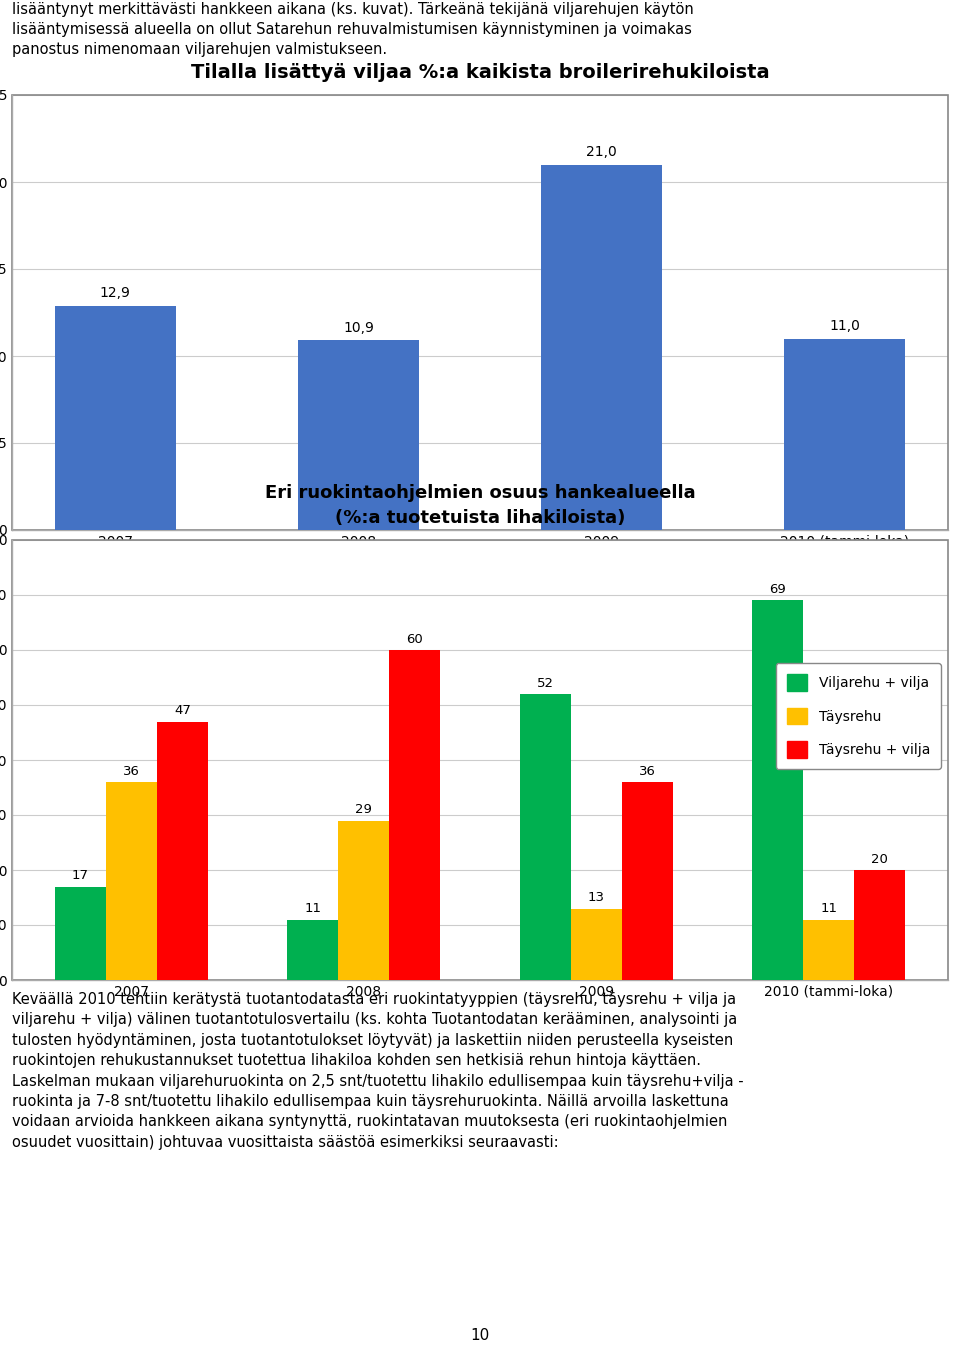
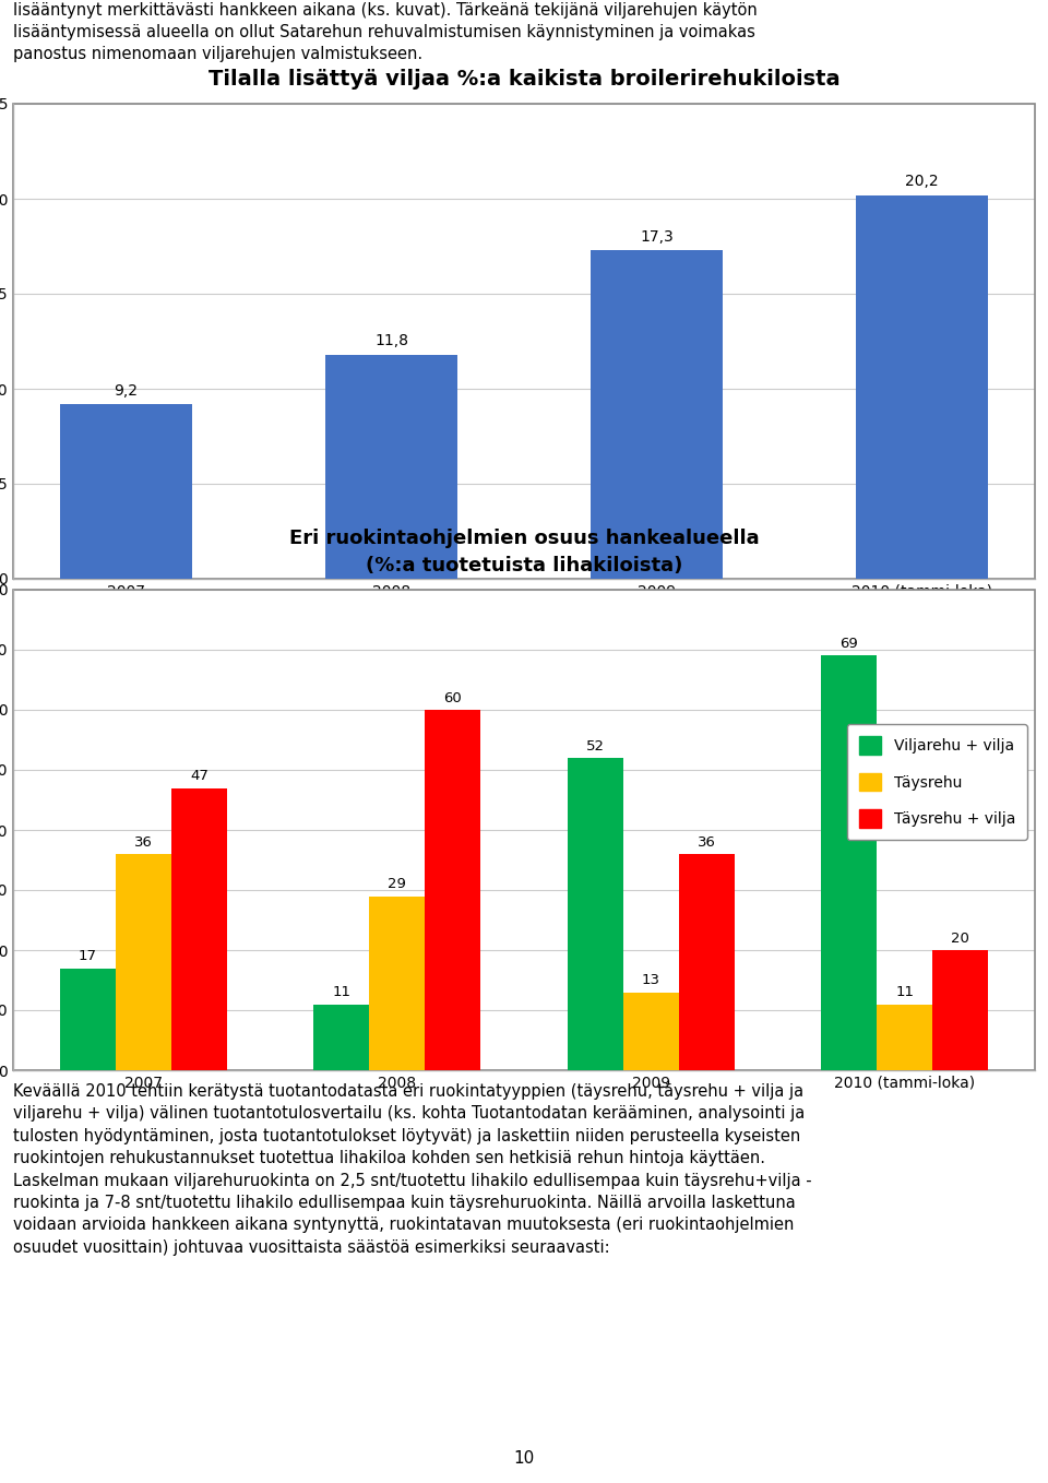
Tilalla lisättyä viljaa %:a kaikista broilerirehukiloista/2007: 12,9 -> 9,2
Tilalla lisättyä viljaa %:a kaikista broilerirehukiloista/2008: 10,9 -> 11,8
Tilalla lisättyä viljaa %:a kaikista broilerirehukiloista/2009: 21,0 -> 17,3
Tilalla lisättyä viljaa %:a kaikista broilerirehukiloista/2010 (tammi-loka): 11,0 -> 20,2
